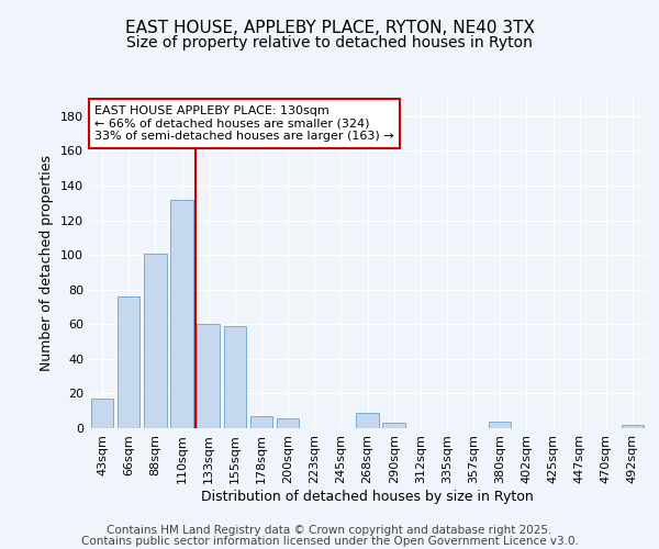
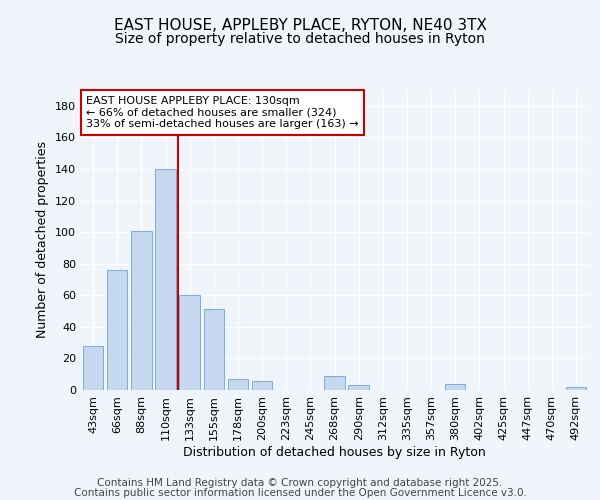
43sqm: 17 -> 28
110sqm: 132 -> 140
155sqm: 59 -> 51
